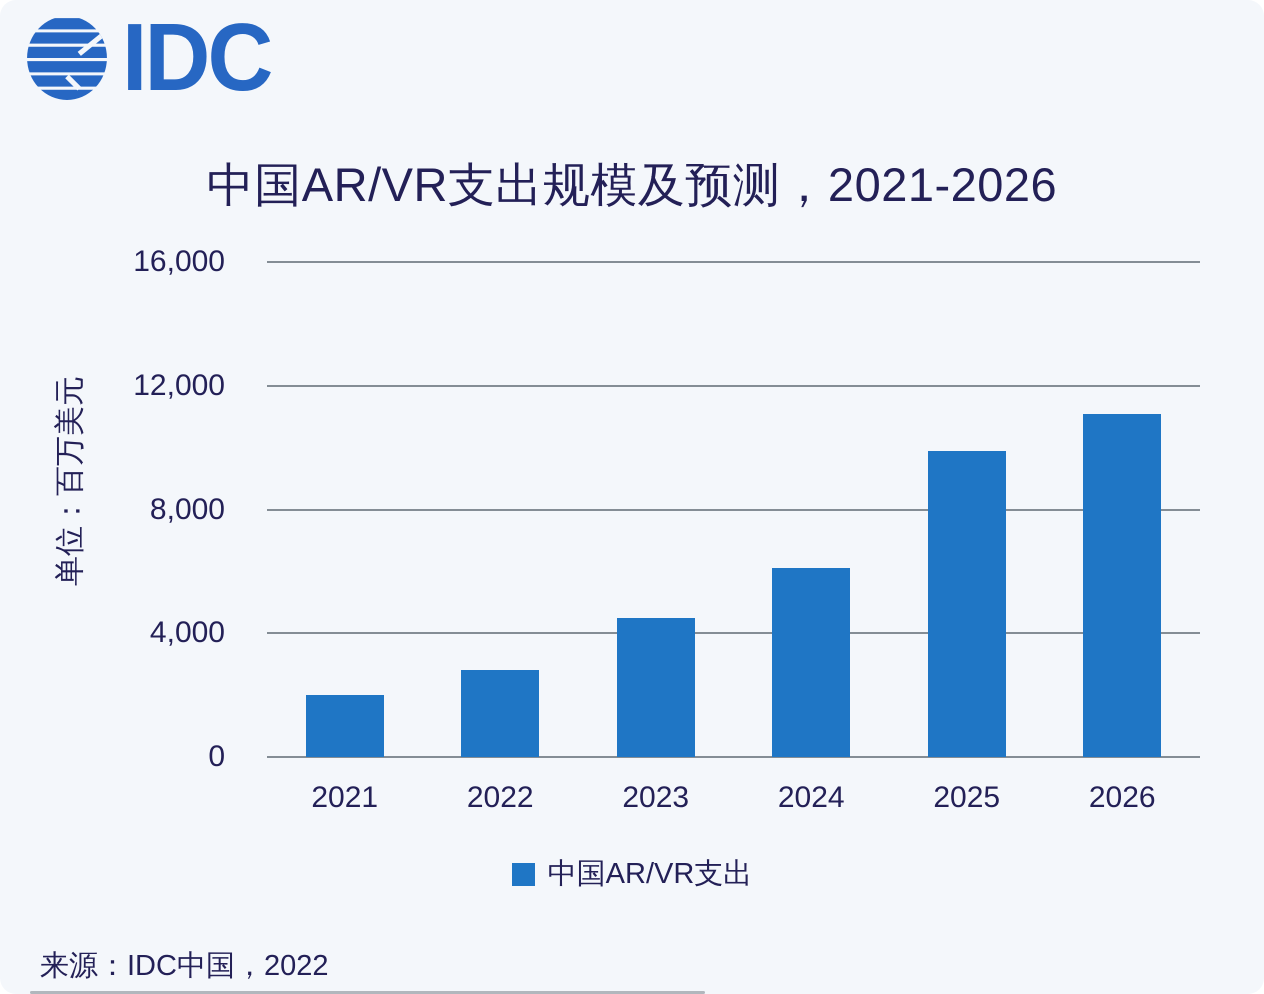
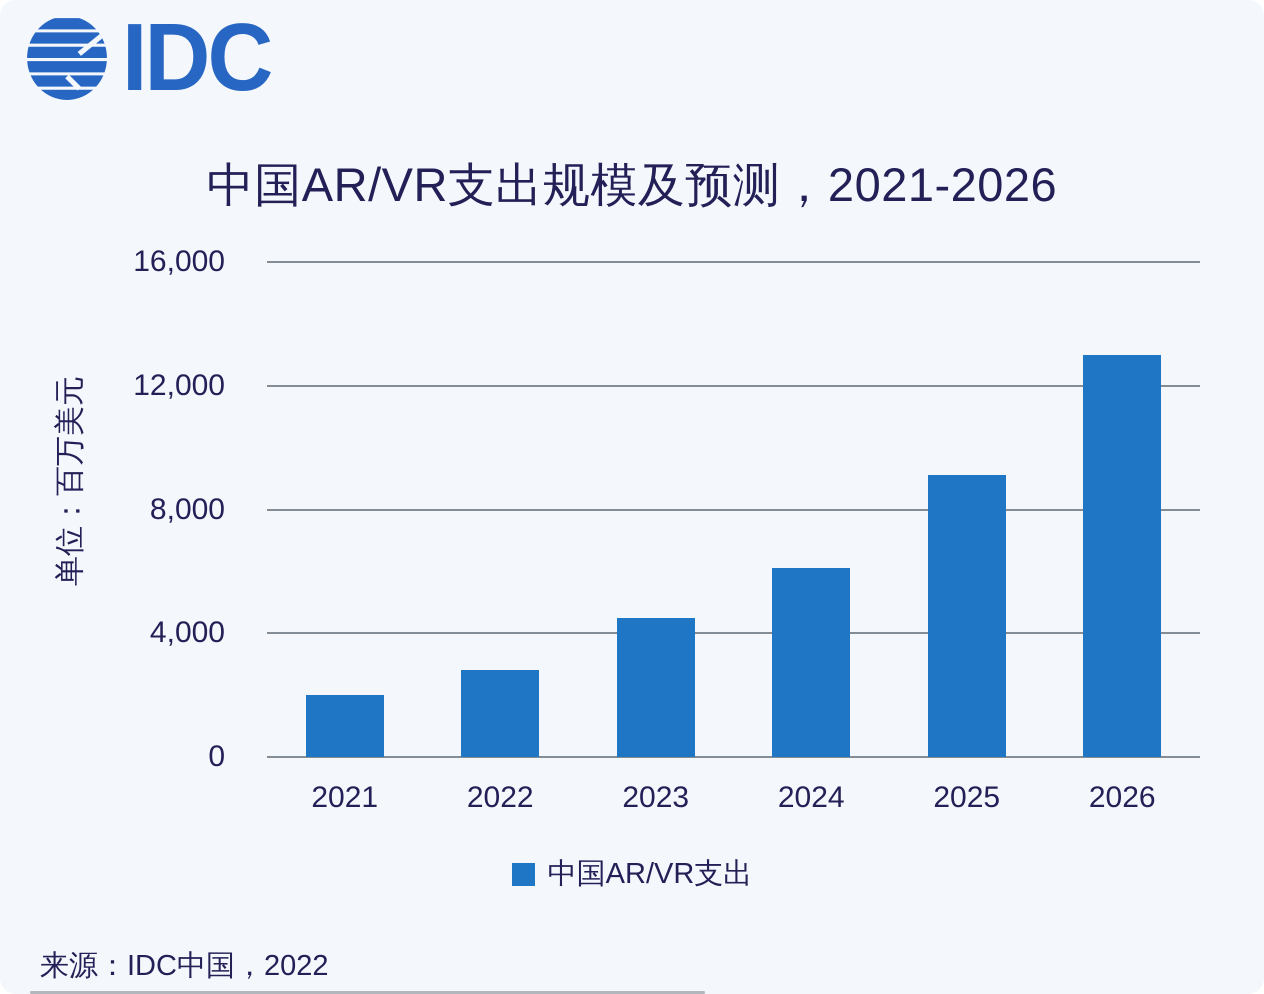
2025: 9900 -> 9100
2026: 11100 -> 13000
